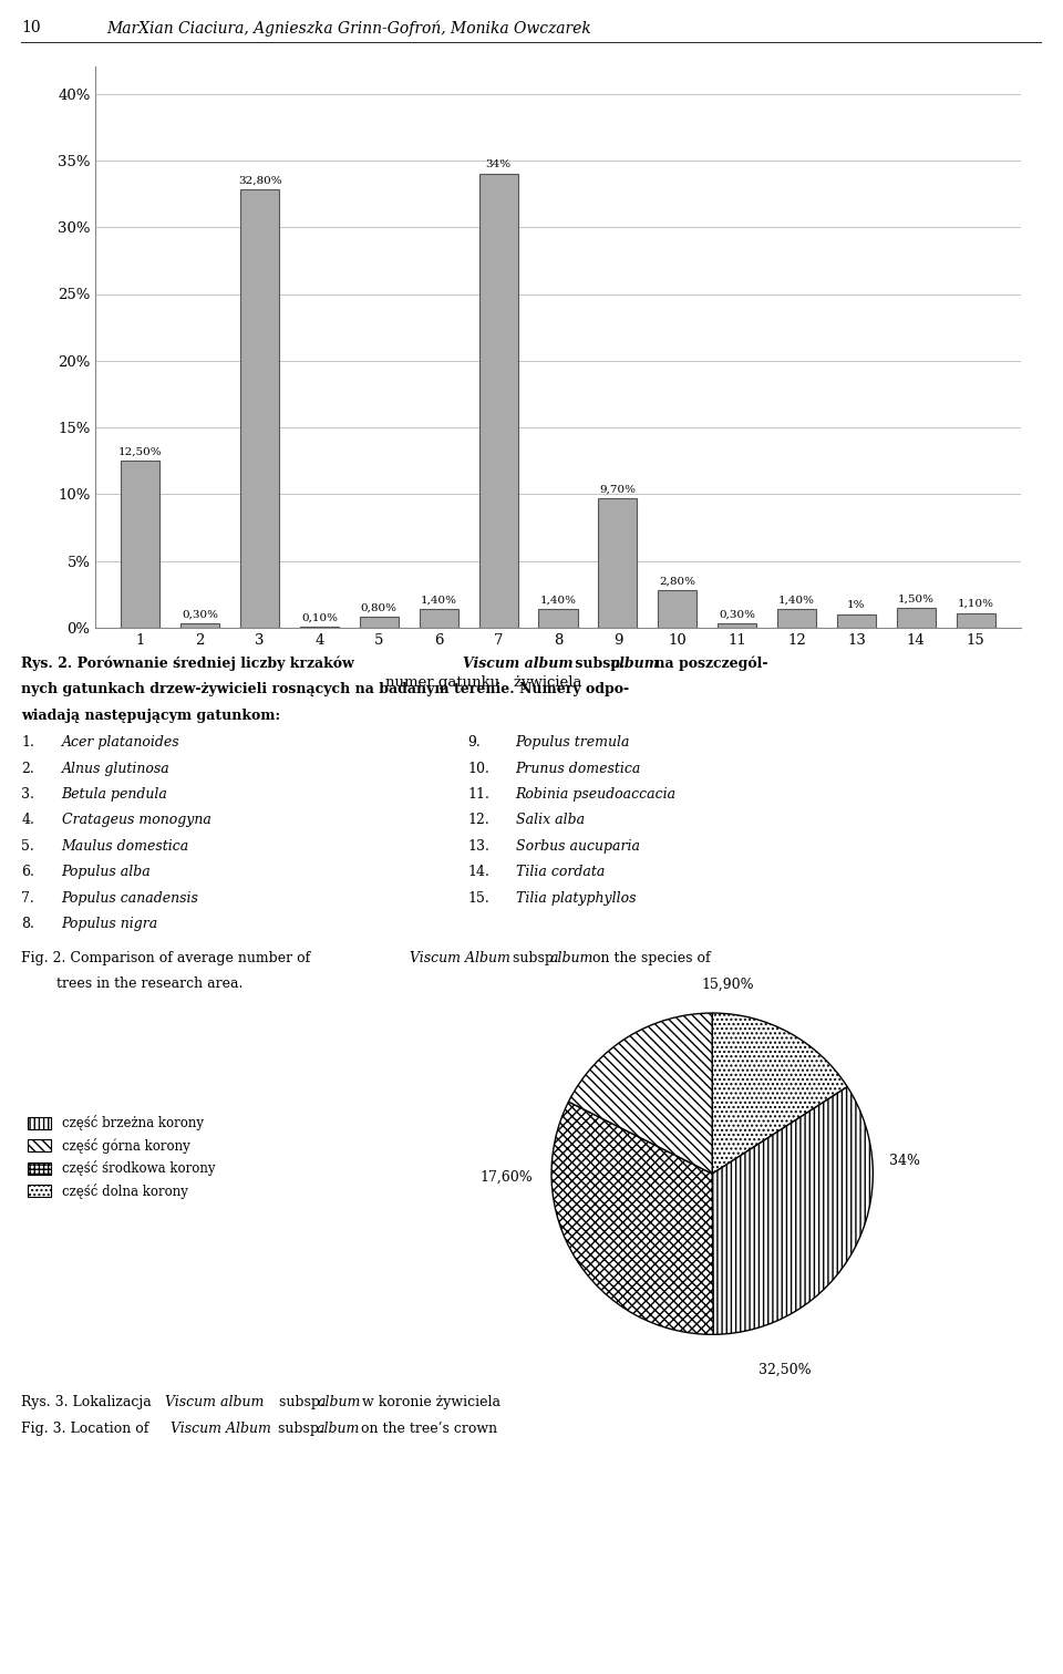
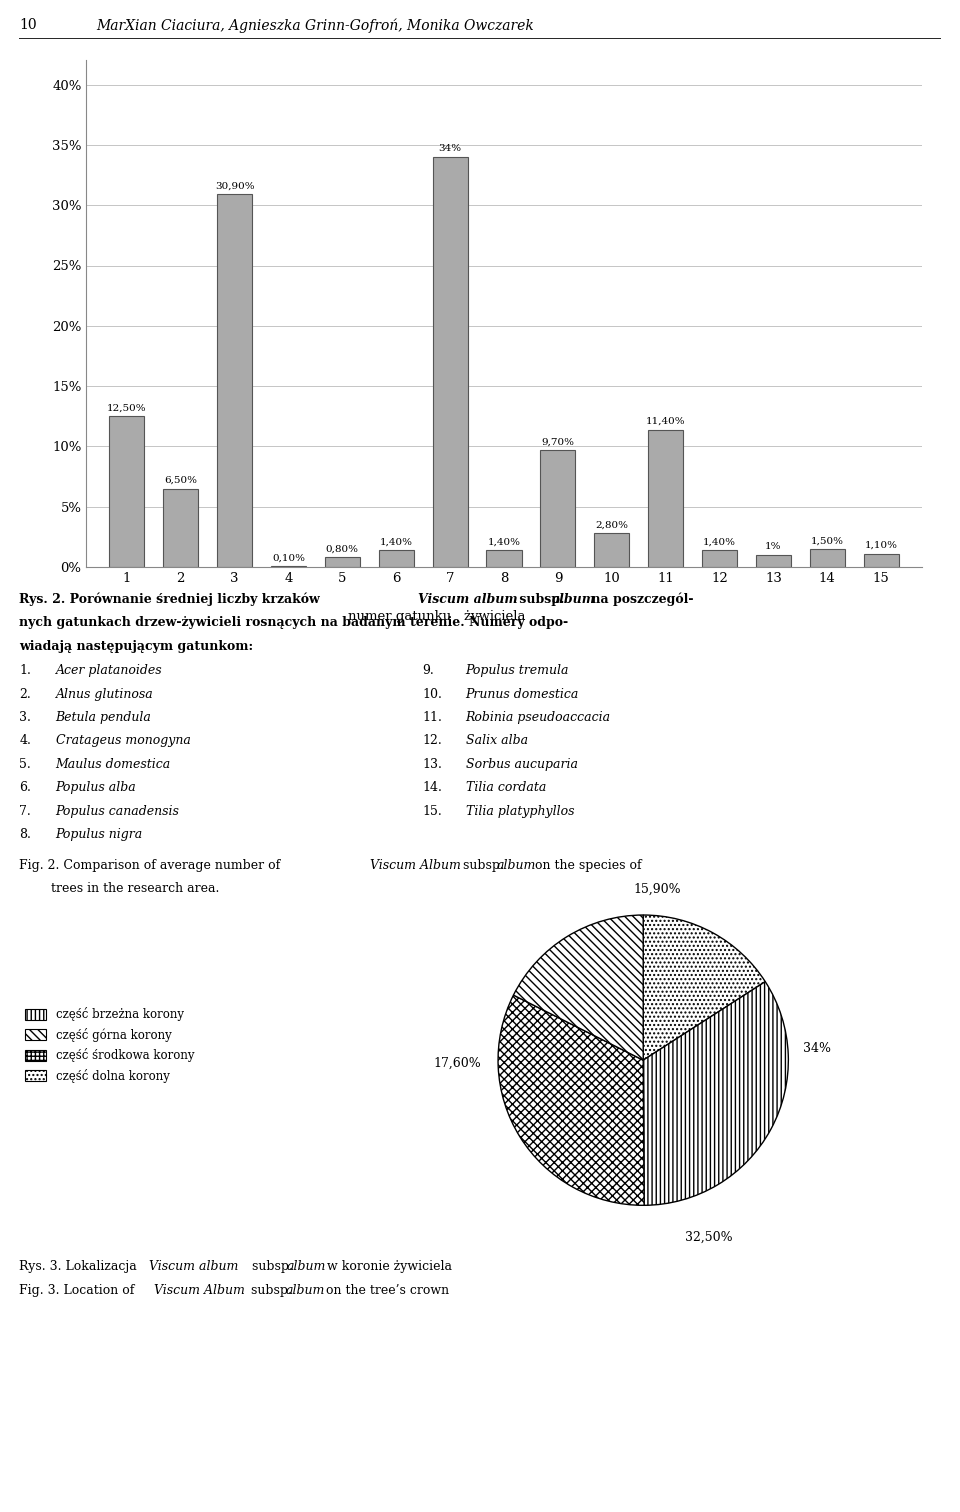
2: 0,30% -> 6,50%
3: 32,80% -> 30,90%
11: 0,30% -> 11,40%
